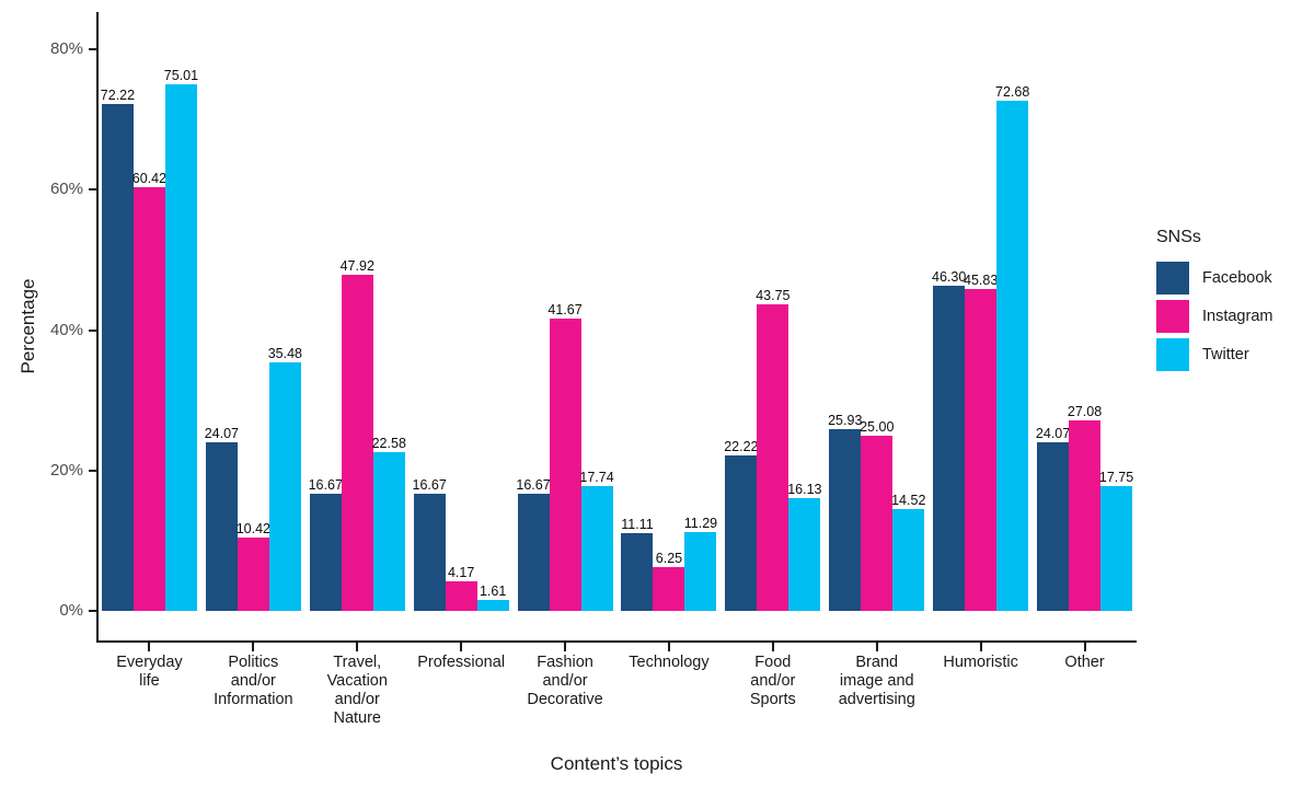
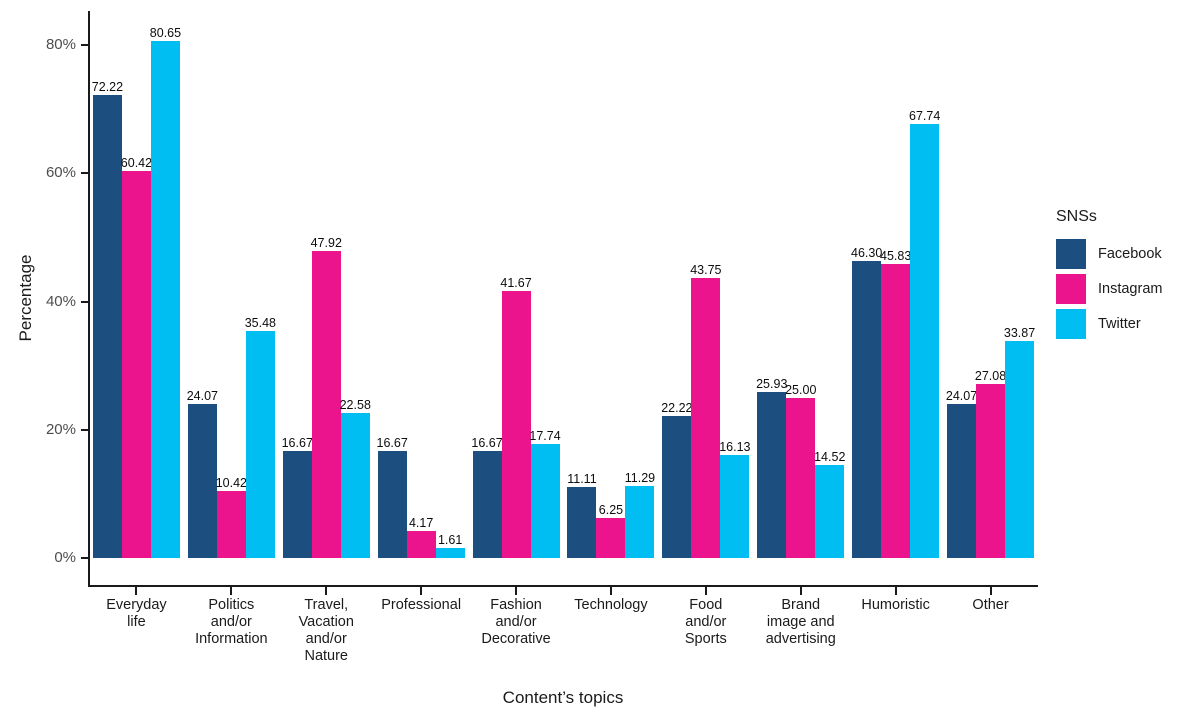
Twitter/Everyday life: 75.01 -> 80.65
Twitter/Humoristic: 72.68 -> 67.74
Twitter/Other: 17.75 -> 33.87
